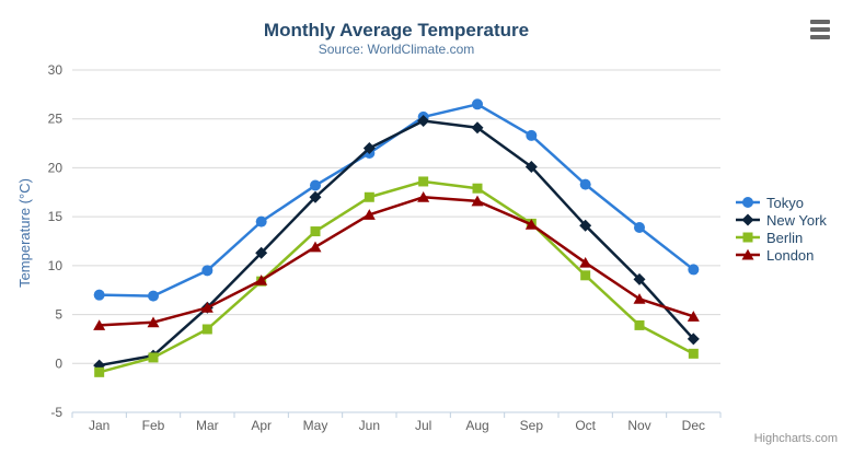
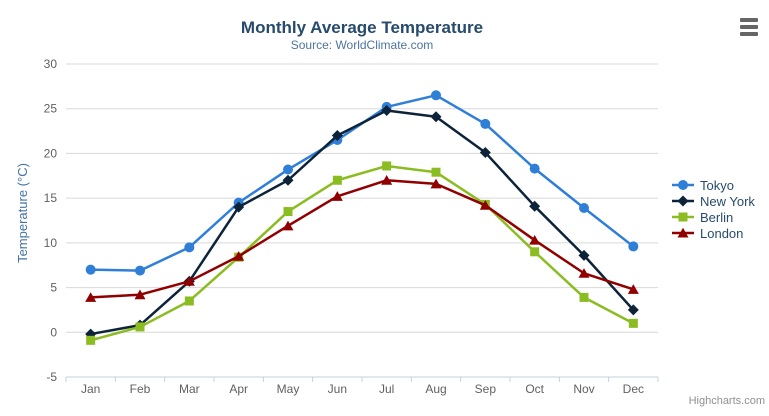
New York/Apr: 11 -> 14
